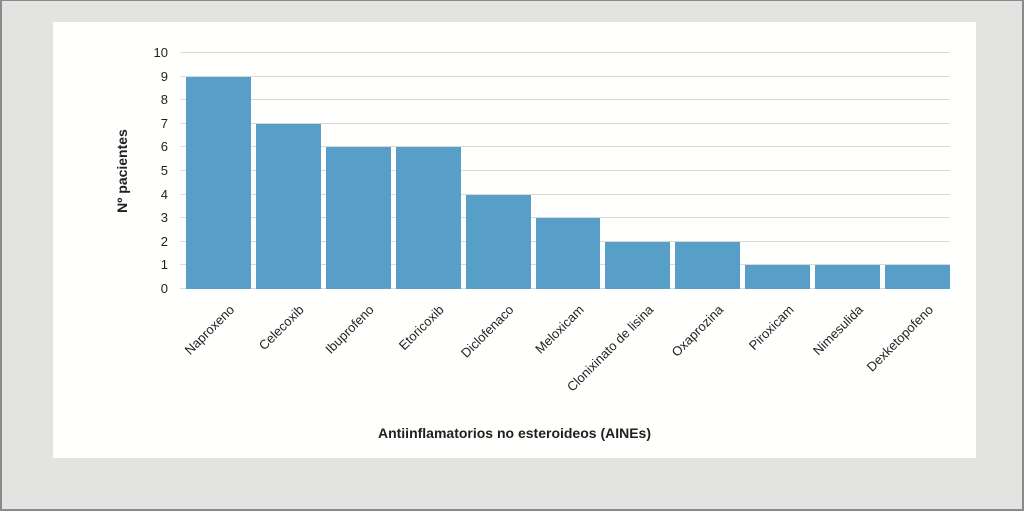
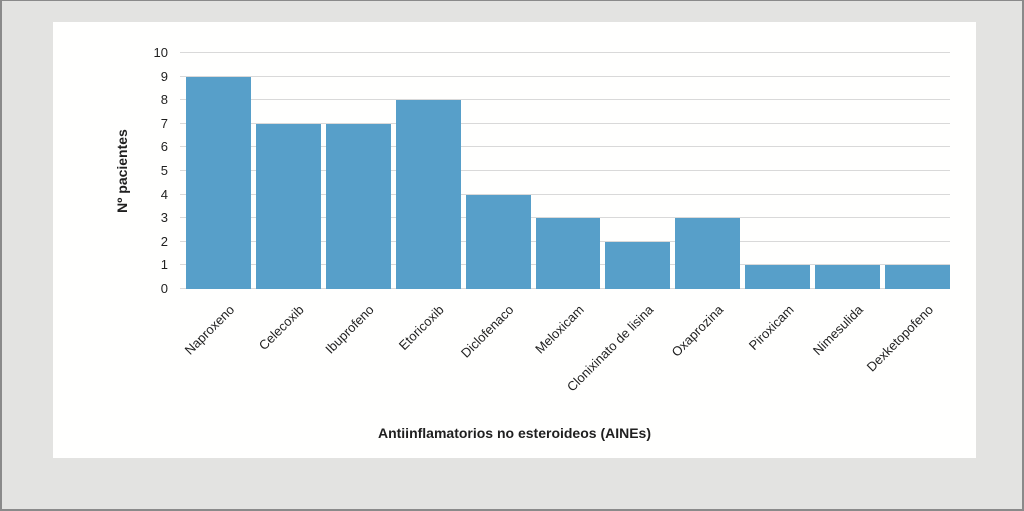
Ibuprofeno: 6 -> 7
Etoricoxib: 6 -> 8
Oxaprozina: 2 -> 3
